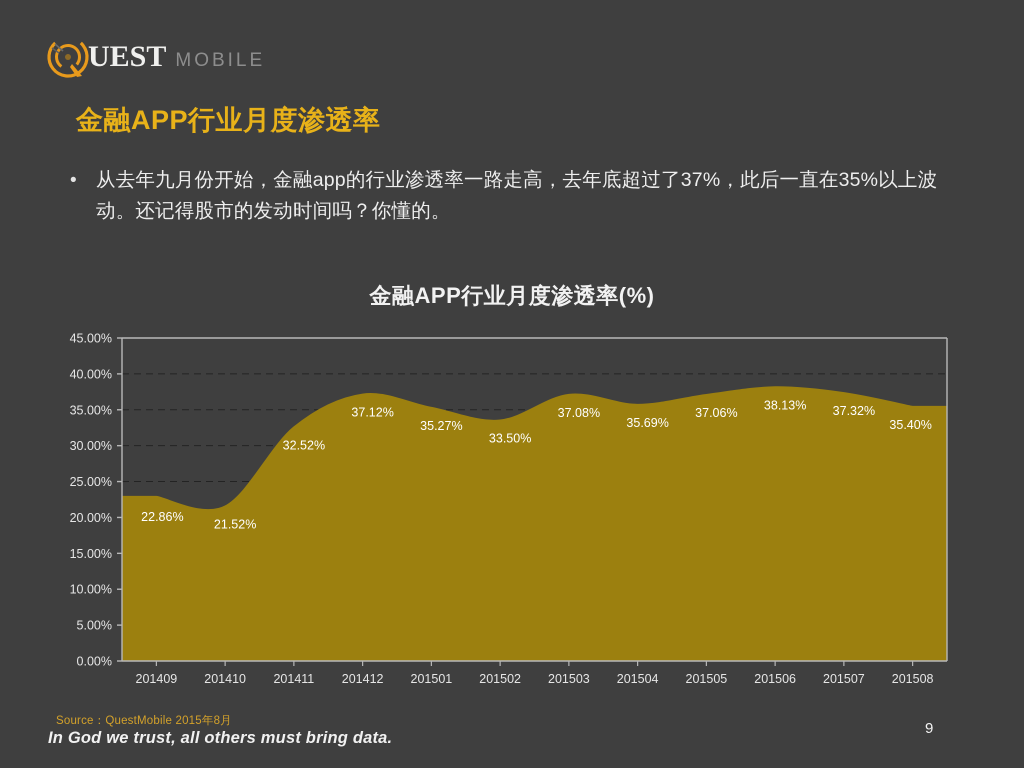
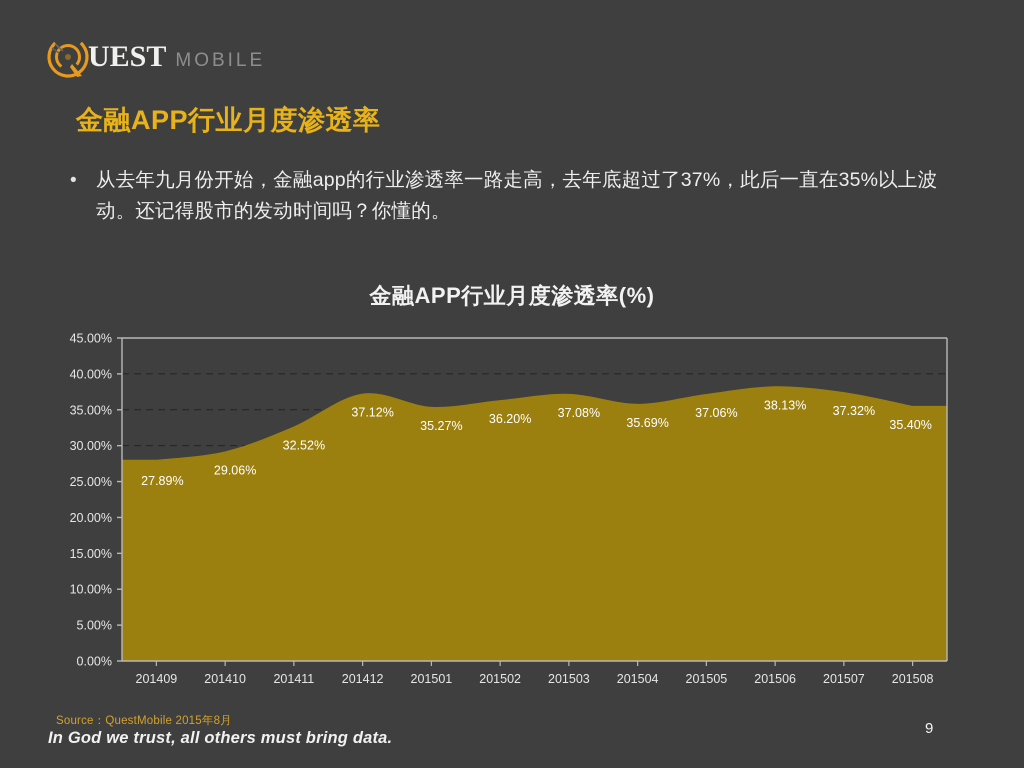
201409: 22.86% -> 27.89%
201410: 21.52% -> 29.06%
201502: 33.50% -> 36.20%
